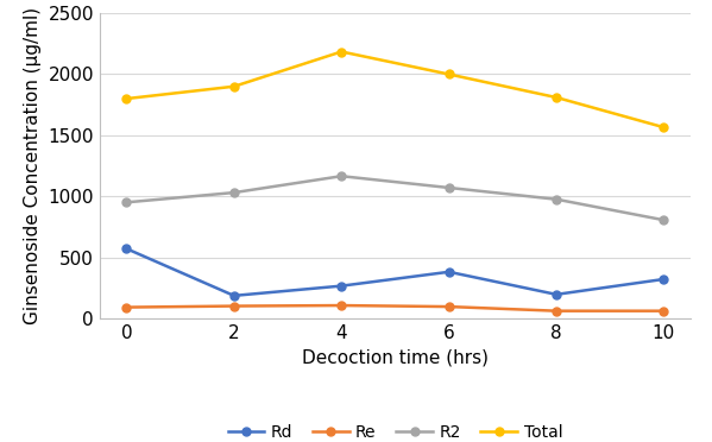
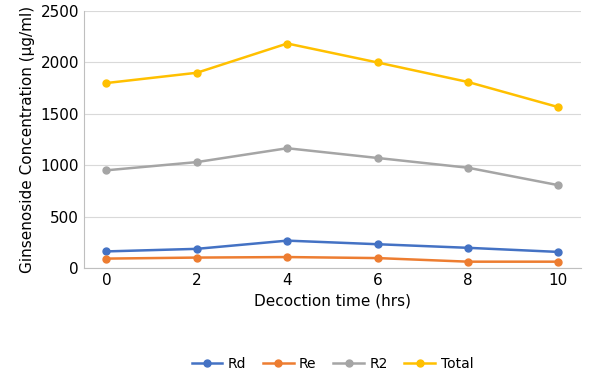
Rd/0: 570 -> 160
Rd/6: 380 -> 230
Rd/10: 320 -> 160
